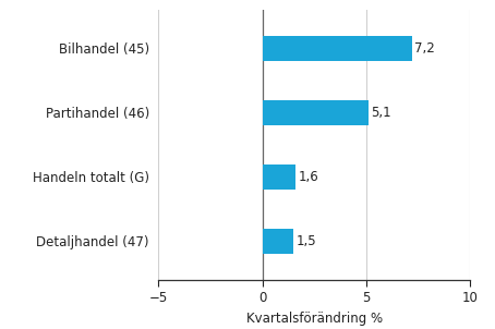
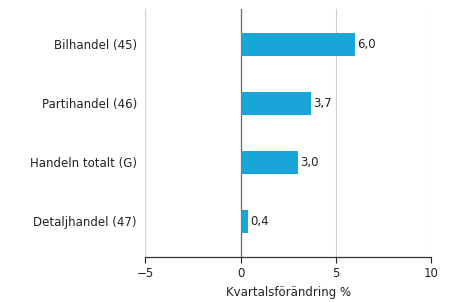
Bilhandel (45): 7,2 -> 6,0
Partihandel (46): 5,1 -> 3,7
Handeln totalt (G): 1,6 -> 3,0
Detaljhandel (47): 1,5 -> 0,4
